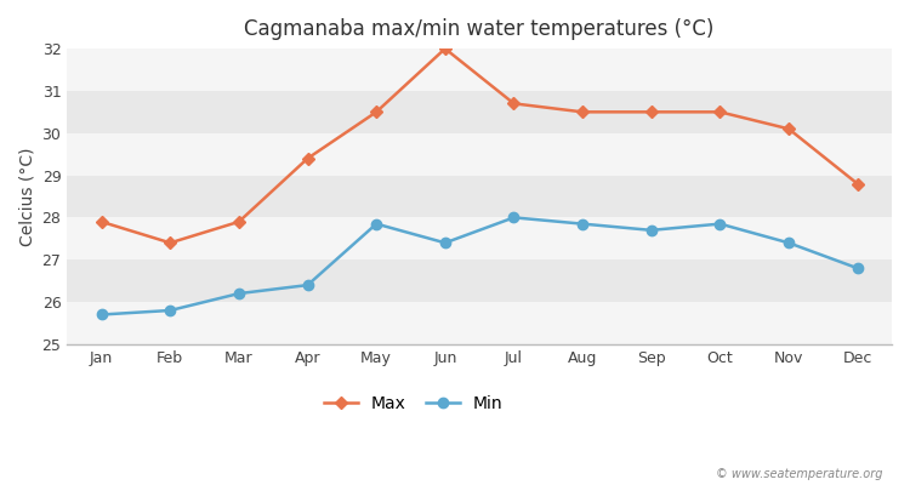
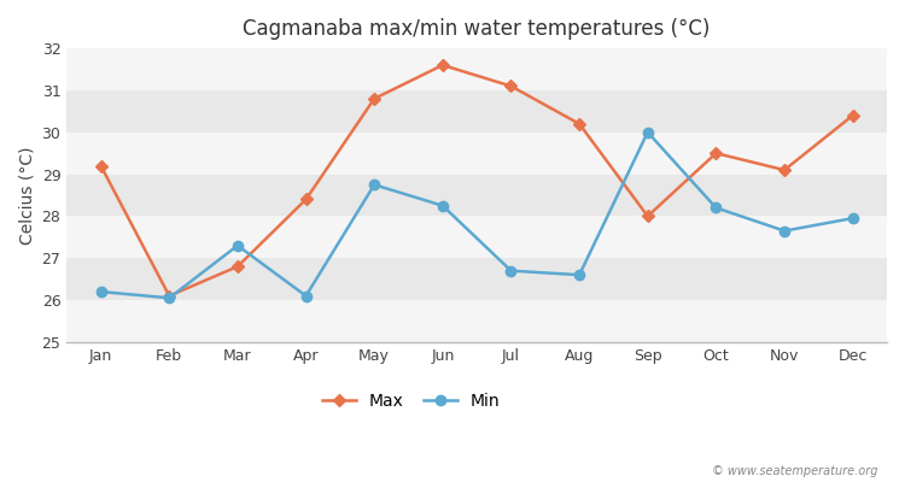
Max/Jan: 27.9 -> 29.2
Min/Jan: 25.70 -> 26.20
Max/Feb: 27.4 -> 26.1
Min/Feb: 25.80 -> 26.05
Max/Mar: 27.9 -> 26.8
Min/Mar: 26.20 -> 27.30
Max/Apr: 29.4 -> 28.4
Min/Apr: 26.40 -> 26.10
Max/May: 30.5 -> 30.8
Min/May: 27.85 -> 28.75
Max/Jun: 32.0 -> 31.6
Min/Jun: 27.40 -> 28.25
Max/Jul: 30.7 -> 31.1
Min/Jul: 28.00 -> 26.70
Max/Aug: 30.5 -> 30.2
Min/Aug: 27.85 -> 26.60
Max/Sep: 30.5 -> 28.0
Min/Sep: 27.70 -> 30.00
Max/Oct: 30.5 -> 29.5
Min/Oct: 27.85 -> 28.20
Max/Nov: 30.1 -> 29.1
Min/Nov: 27.40 -> 27.65
Max/Dec: 28.8 -> 30.4
Min/Dec: 26.80 -> 27.95
